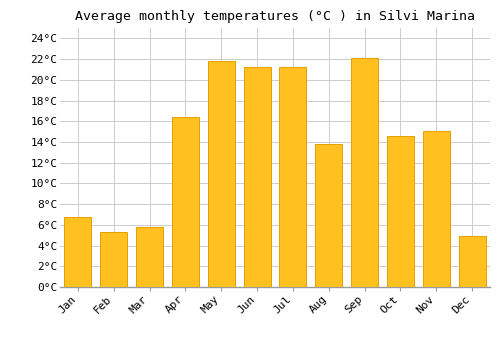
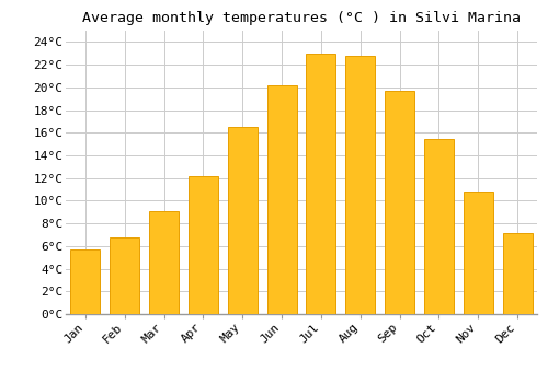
Jan: 6.8°C -> 5.7°C
Feb: 5.3°C -> 6.8°C
Mar: 5.8°C -> 9.1°C
Apr: 16.4°C -> 12.2°C
May: 21.8°C -> 16.5°C
Jun: 21.2°C -> 20.2°C
Jul: 21.2°C -> 23.0°C
Aug: 13.8°C -> 22.8°C
Sep: 22.1°C -> 19.7°C
Oct: 14.6°C -> 15.4°C
Nov: 15.1°C -> 10.8°C
Dec: 4.9°C -> 7.1°C
